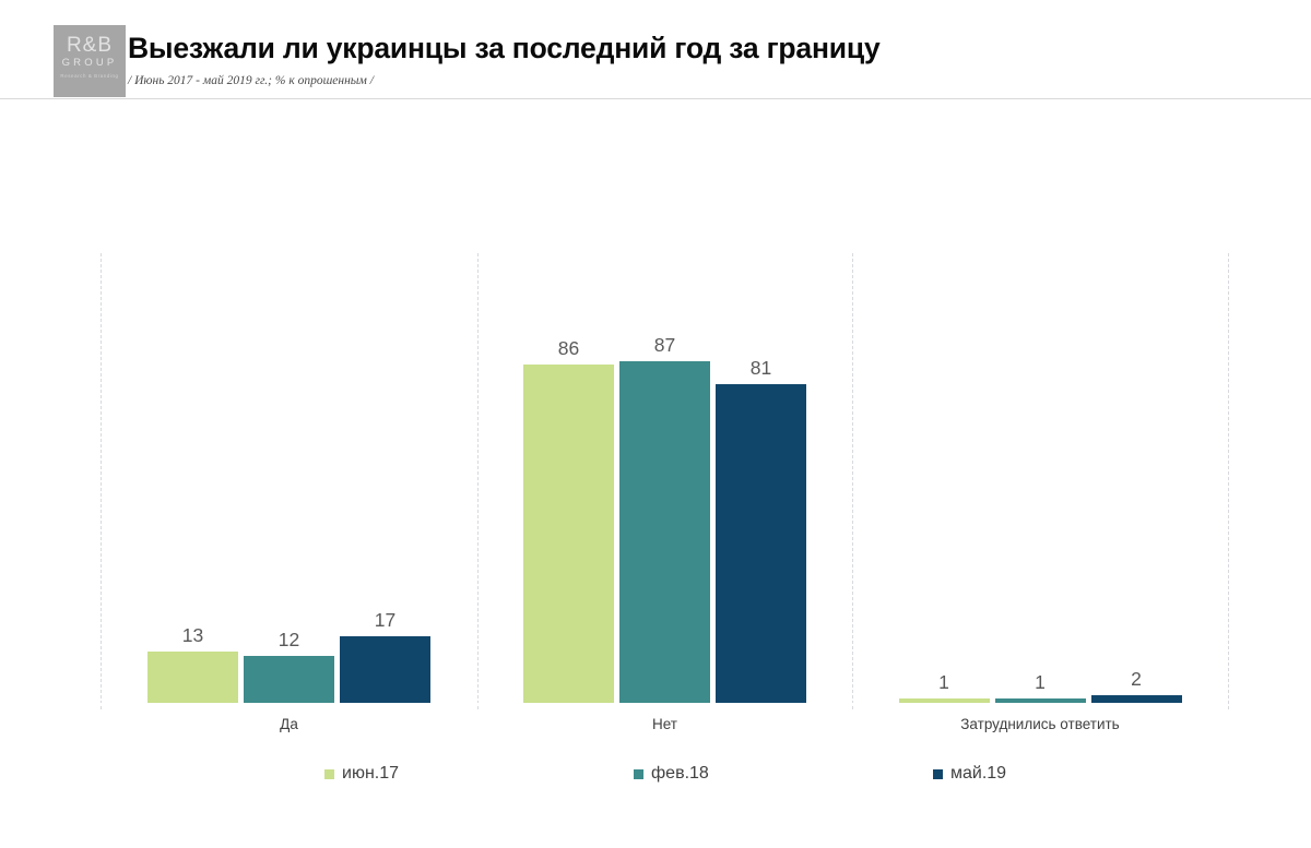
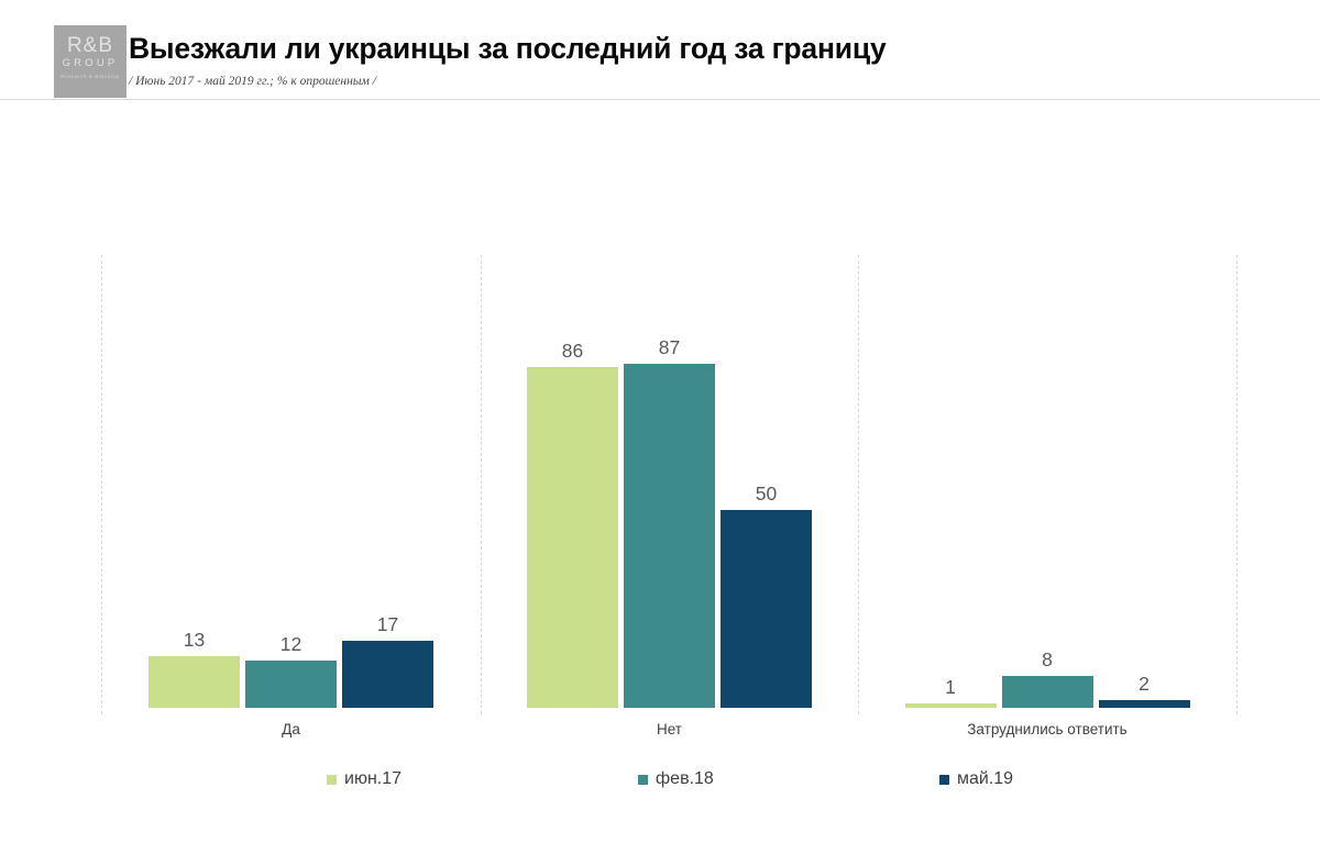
май.19/Нет: 81 -> 50
фев.18/Затруднились ответить: 1 -> 8
